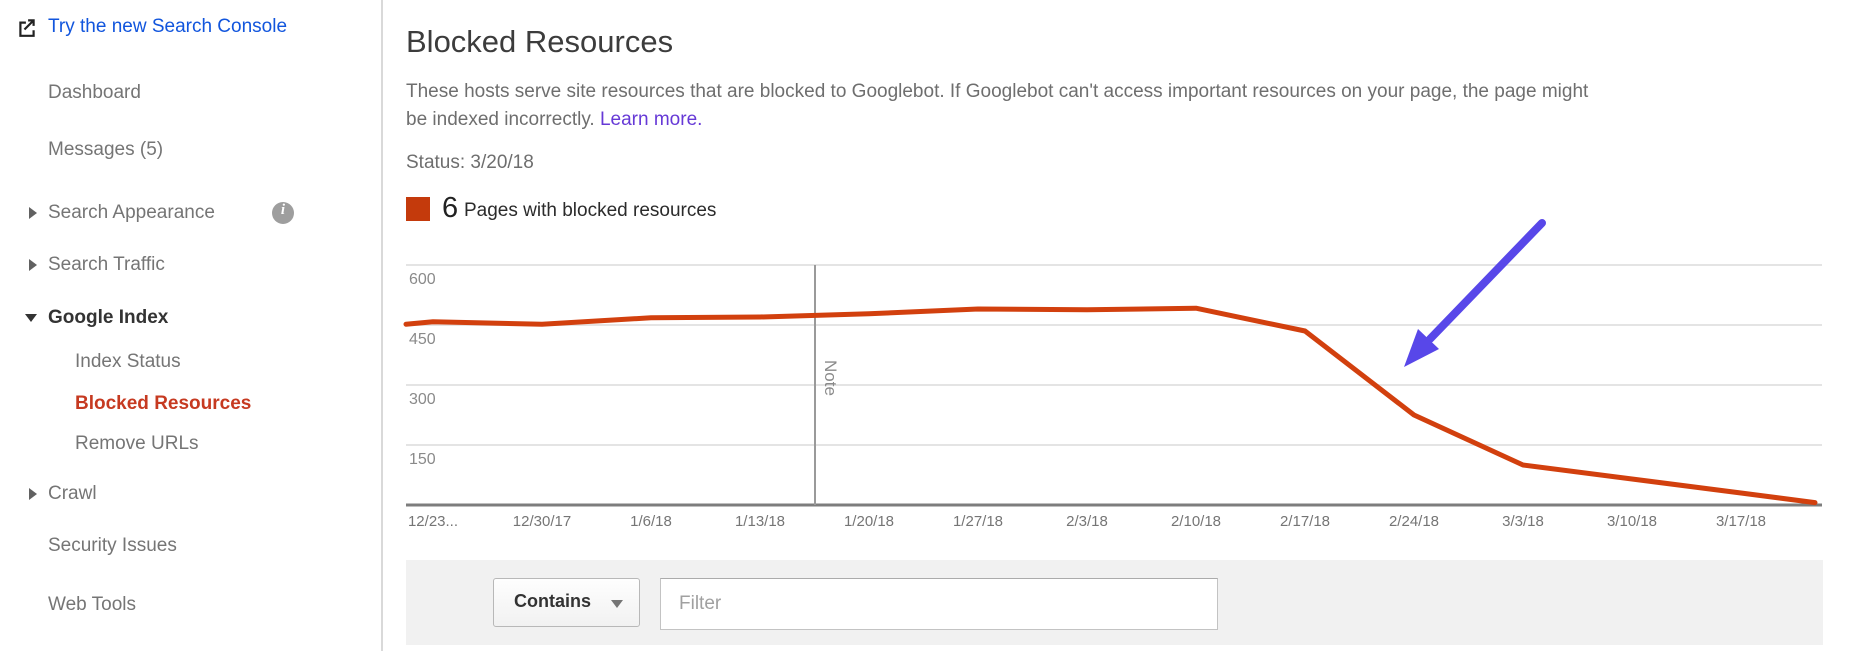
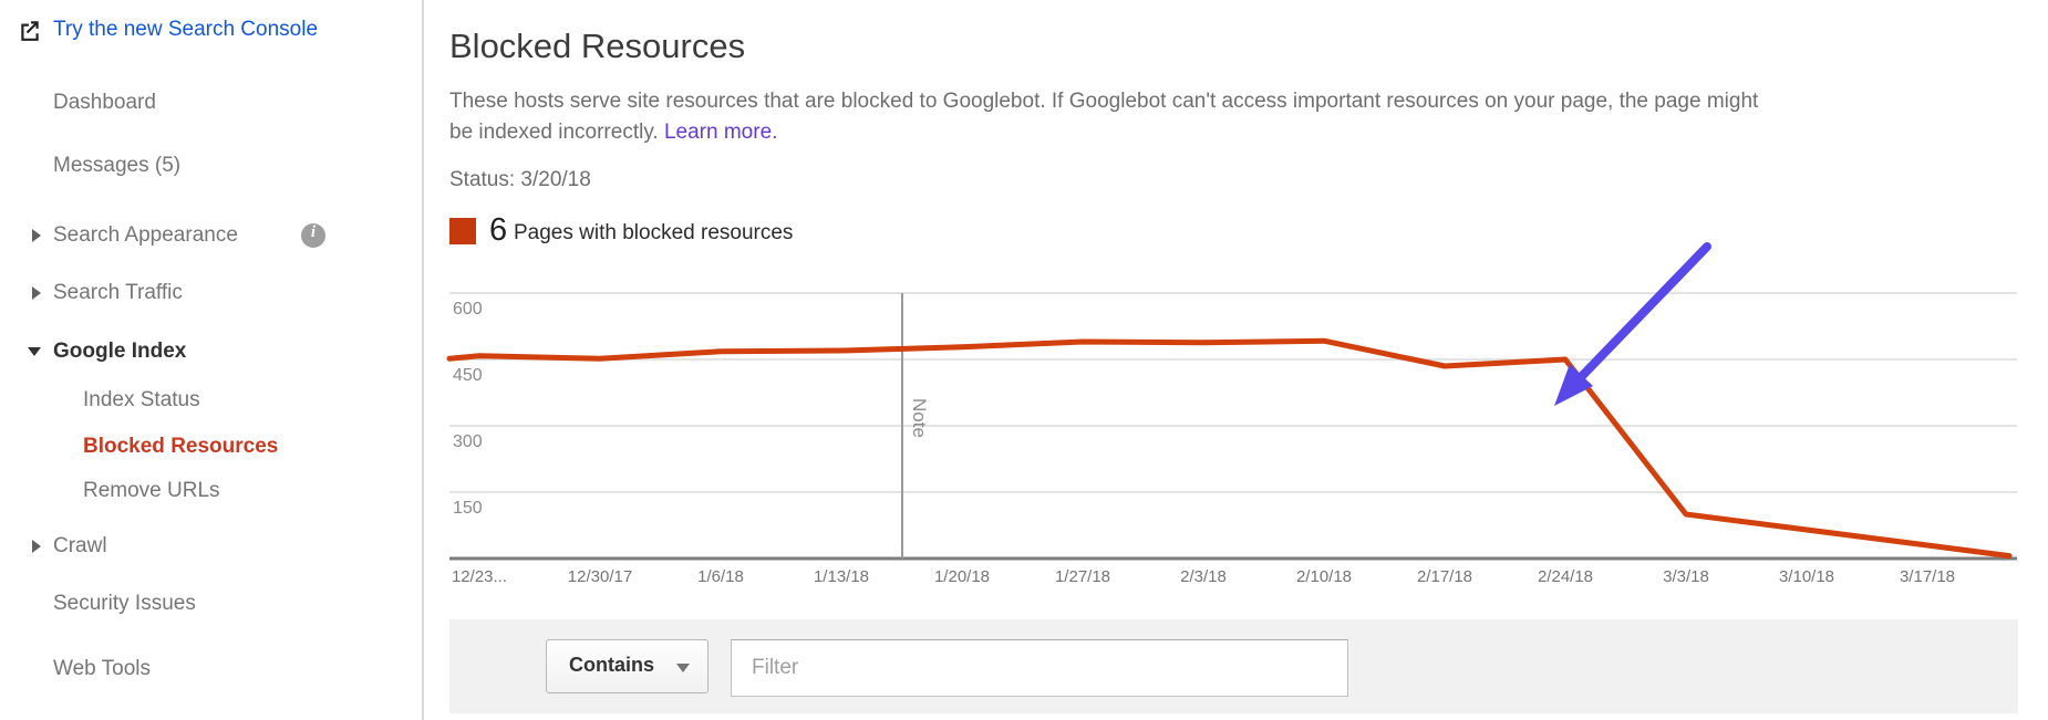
2/24/18: 220 -> 450
